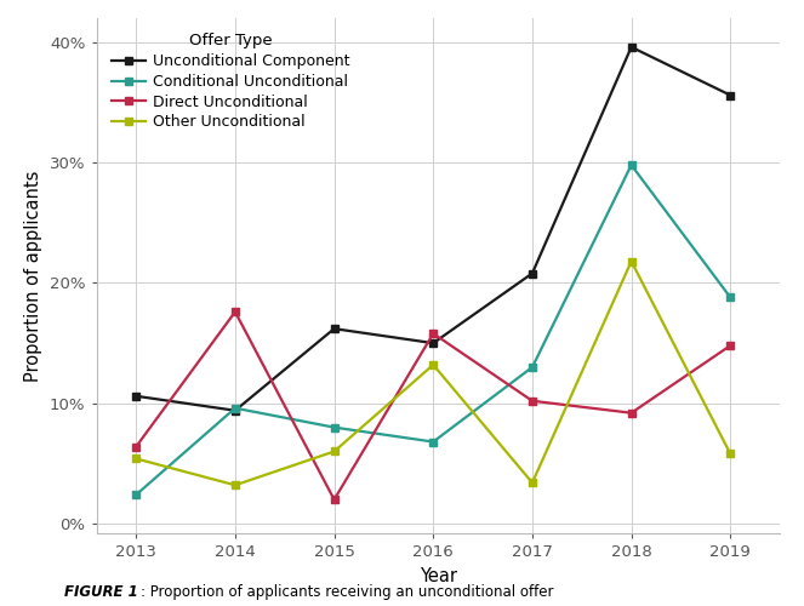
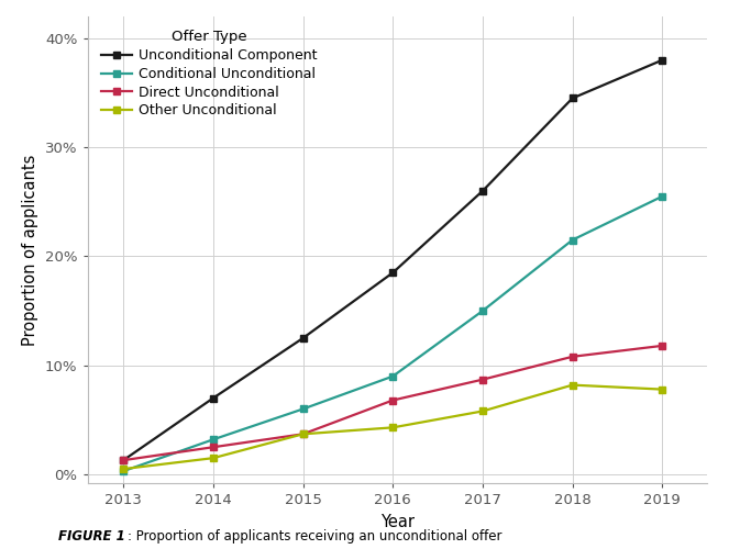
Unconditional Component/2013: 10.6% -> 1.3%
Conditional Unconditional/2013: 2.4% -> 0.3%
Direct Unconditional/2013: 6.4% -> 1.3%
Other Unconditional/2013: 5.4% -> 0.5%
Unconditional Component/2014: 9.4% -> 7.0%
Conditional Unconditional/2014: 9.6% -> 3.2%
Direct Unconditional/2014: 17.6% -> 2.5%
Other Unconditional/2014: 3.2% -> 1.5%
Unconditional Component/2015: 16.2% -> 12.5%
Conditional Unconditional/2015: 8.0% -> 6.0%
Direct Unconditional/2015: 2.0% -> 3.7%
Other Unconditional/2015: 6.0% -> 3.7%
Unconditional Component/2016: 15.0% -> 18.5%
Conditional Unconditional/2016: 6.8% -> 9.0%
Direct Unconditional/2016: 15.8% -> 6.8%
Other Unconditional/2016: 13.2% -> 4.3%
Unconditional Component/2017: 20.8% -> 26.0%
Conditional Unconditional/2017: 13.0% -> 15.0%
Direct Unconditional/2017: 10.2% -> 8.7%
Other Unconditional/2017: 3.4% -> 5.8%
Unconditional Component/2018: 39.6% -> 34.5%
Conditional Unconditional/2018: 29.8% -> 21.5%
Direct Unconditional/2018: 9.2% -> 10.8%
Other Unconditional/2018: 21.8% -> 8.2%
Unconditional Component/2019: 35.6% -> 38.0%
Conditional Unconditional/2019: 18.8% -> 25.5%
Direct Unconditional/2019: 14.8% -> 11.8%
Other Unconditional/2019: 5.8% -> 7.8%
